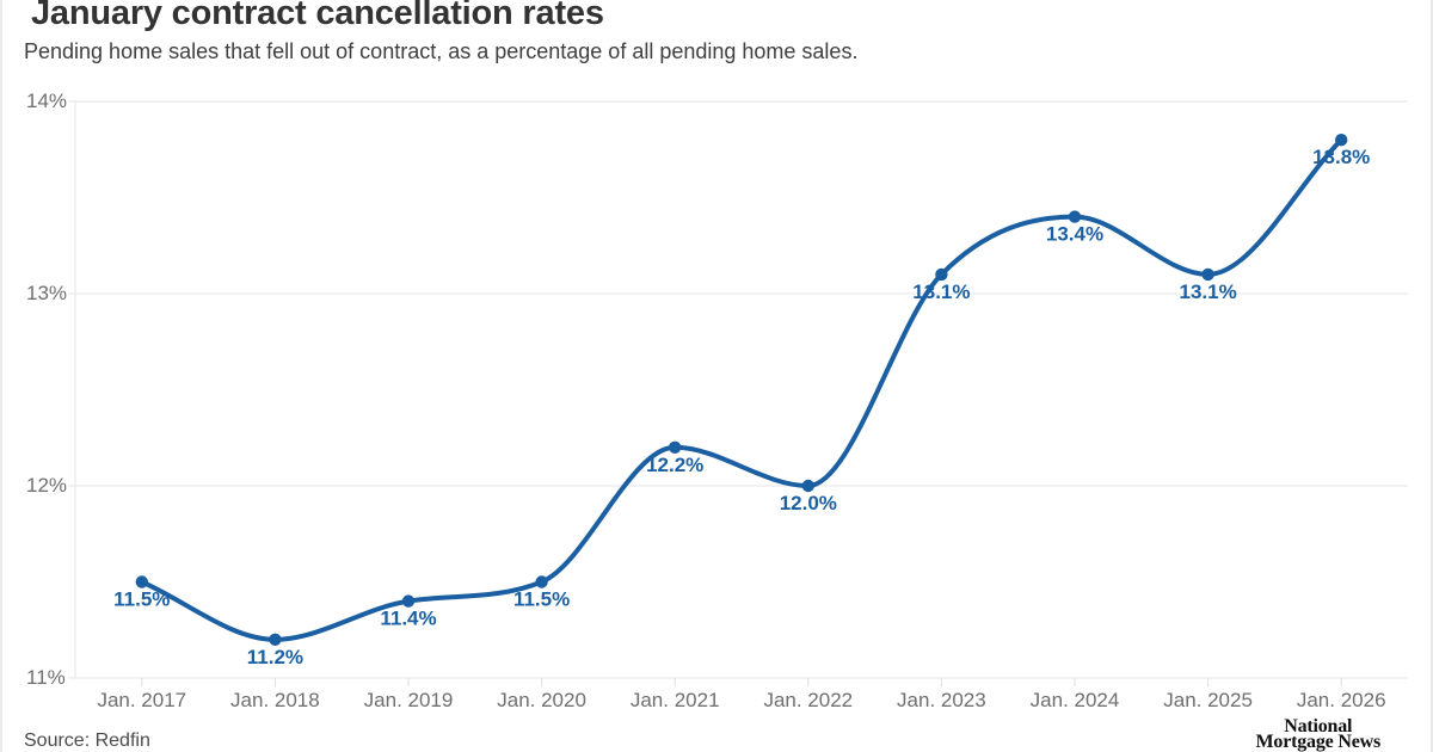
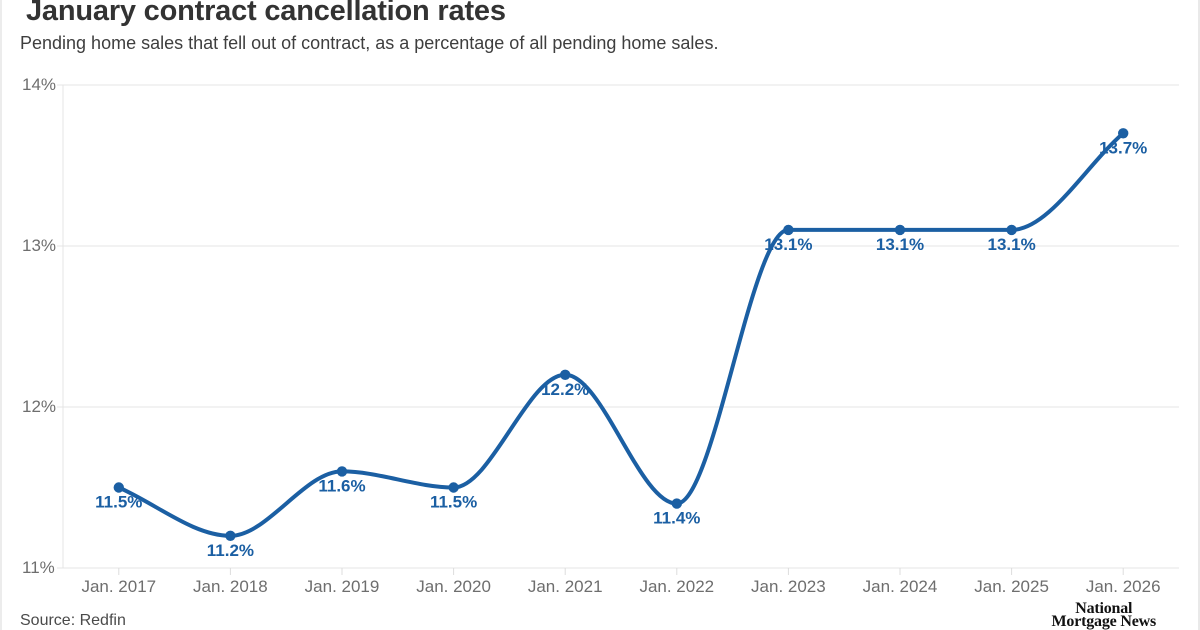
Jan. 2019: 11.4% -> 11.6%
Jan. 2022: 12.0% -> 11.4%
Jan. 2024: 13.4% -> 13.1%
Jan. 2026: 13.8% -> 13.7%
